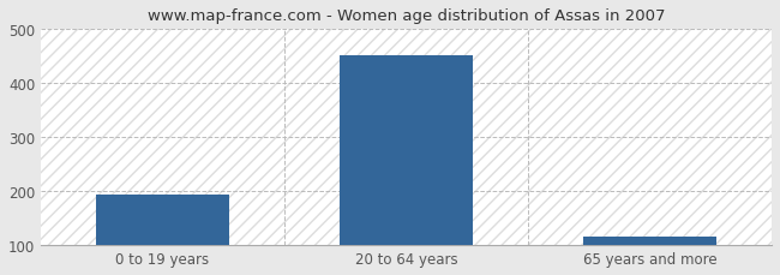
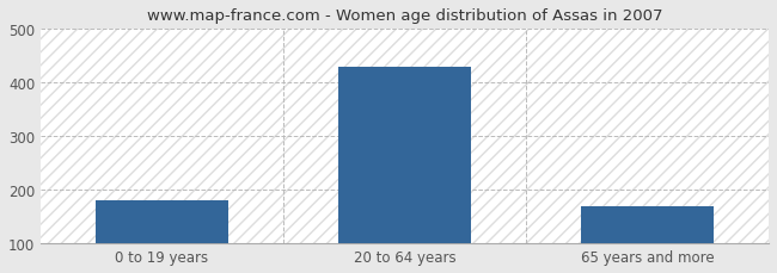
0 to 19 years: 193 -> 180
20 to 64 years: 452 -> 430
65 years and more: 115 -> 170
